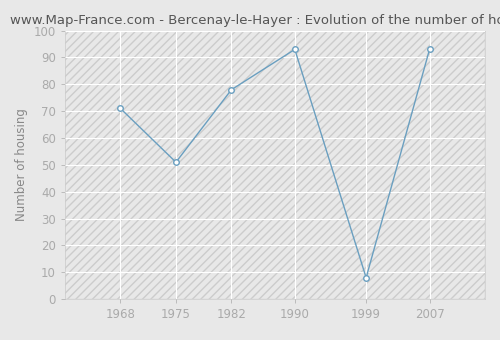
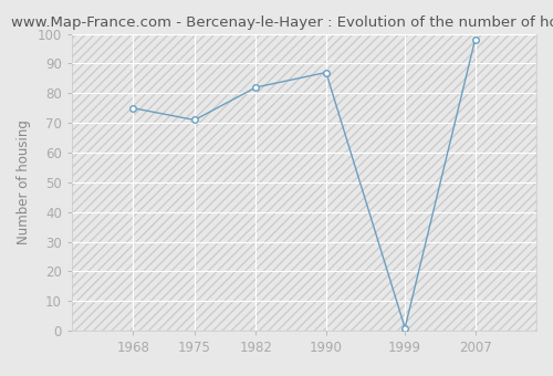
1968: 71 -> 75
1975: 51 -> 71
1982: 78 -> 82
1990: 93 -> 87
1999: 8 -> 1
2007: 93 -> 98
